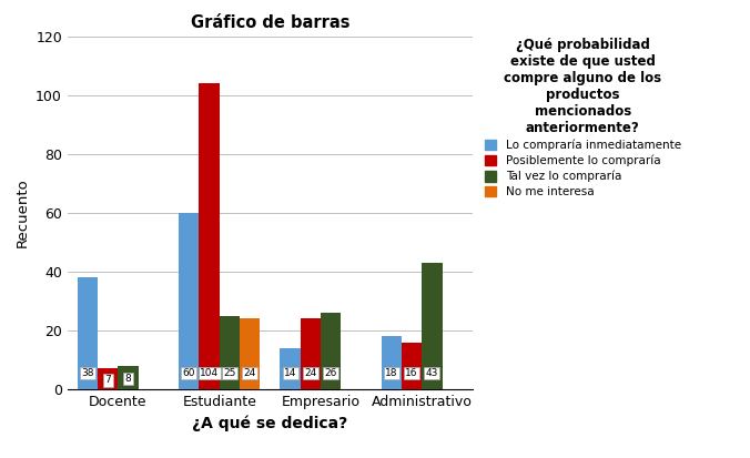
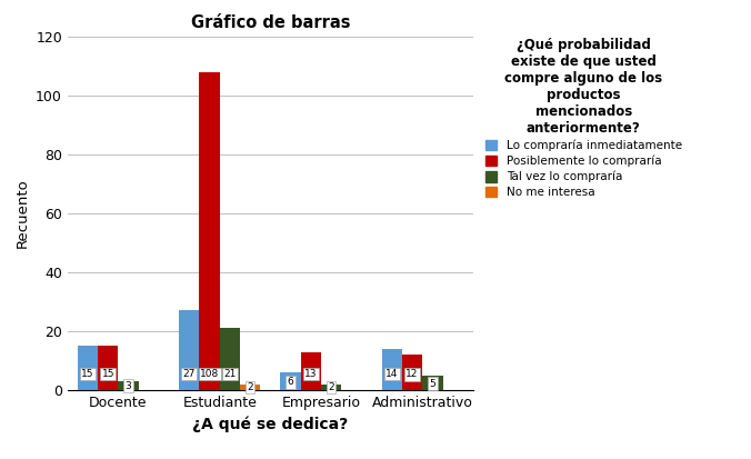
Lo compraría inmediatamente/Docente: 38 -> 15
Posiblemente lo compraría/Docente: 7 -> 15
Tal vez lo compraría/Docente: 8 -> 3
Lo compraría inmediatamente/Estudiante: 60 -> 27
Posiblemente lo compraría/Estudiante: 104 -> 108
Tal vez lo compraría/Estudiante: 25 -> 21
No me interesa/Estudiante: 24 -> 2
Lo compraría inmediatamente/Empresario: 14 -> 6
Posiblemente lo compraría/Empresario: 24 -> 13
Tal vez lo compraría/Empresario: 26 -> 2
Lo compraría inmediatamente/Administrativo: 18 -> 14
Posiblemente lo compraría/Administrativo: 16 -> 12
Tal vez lo compraría/Administrativo: 43 -> 5
